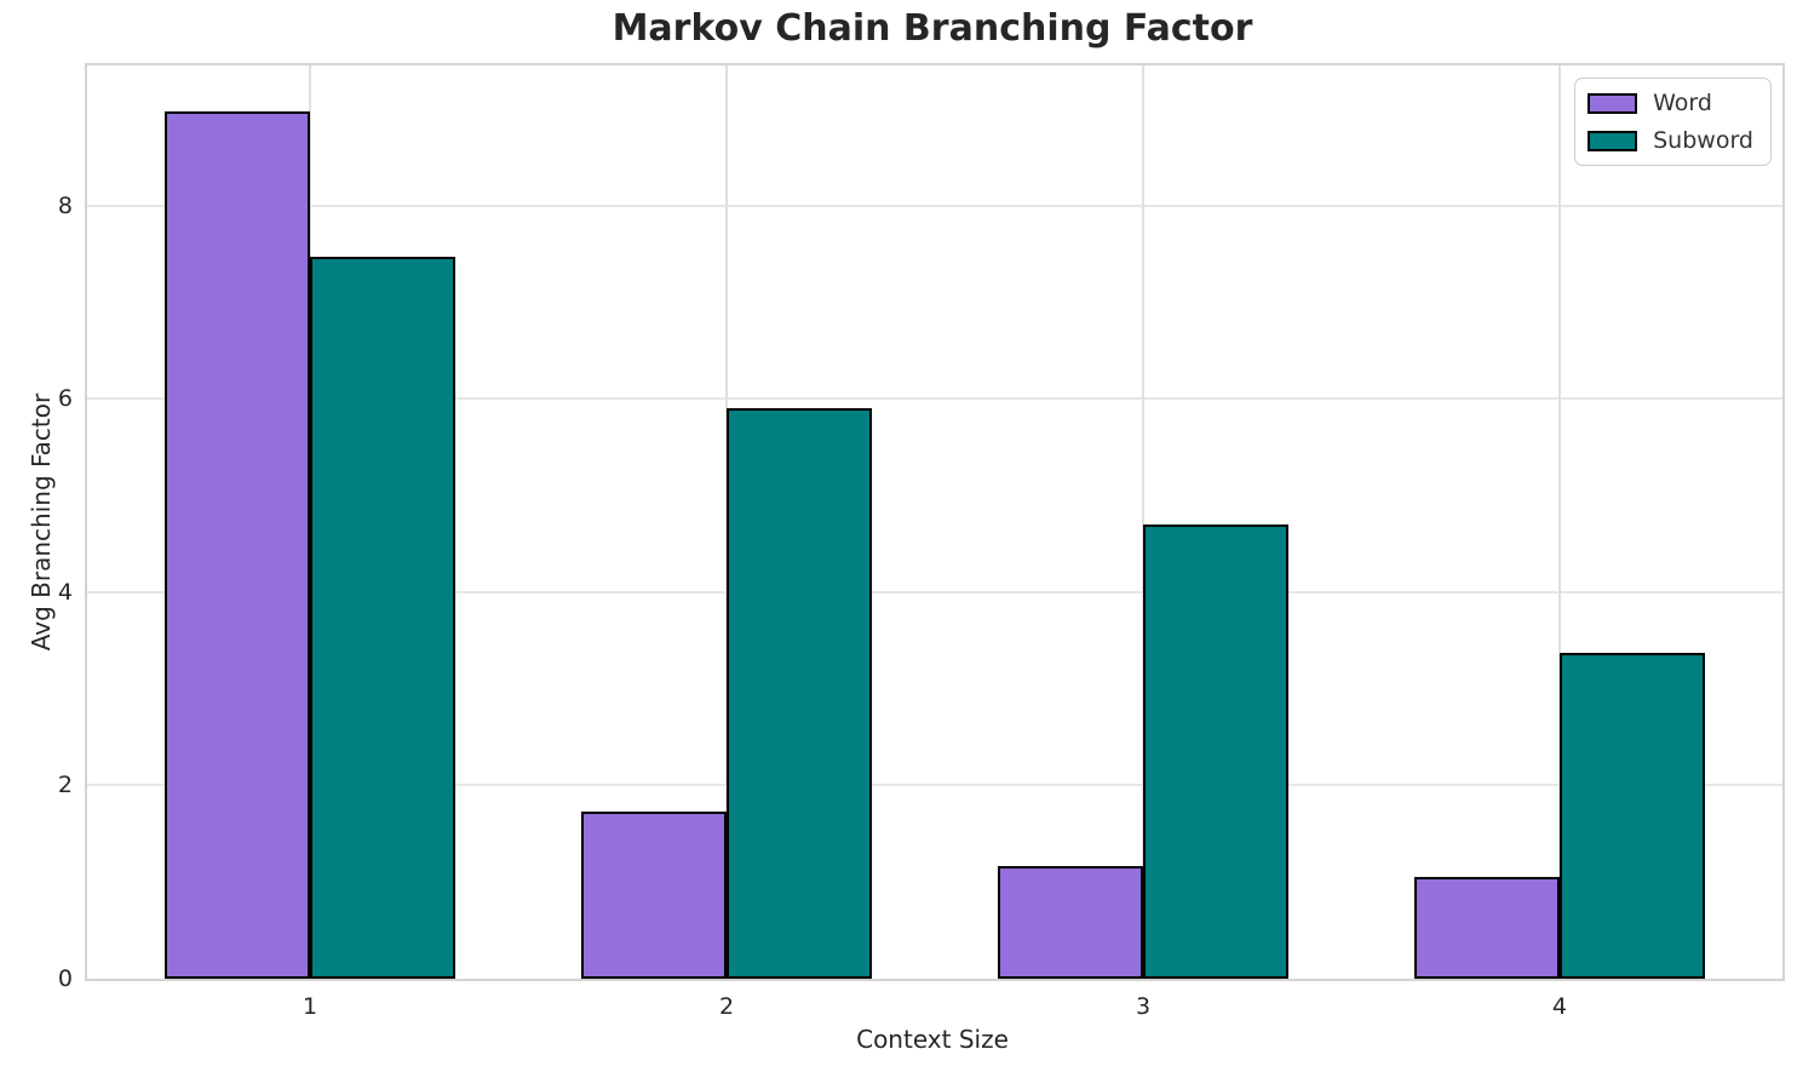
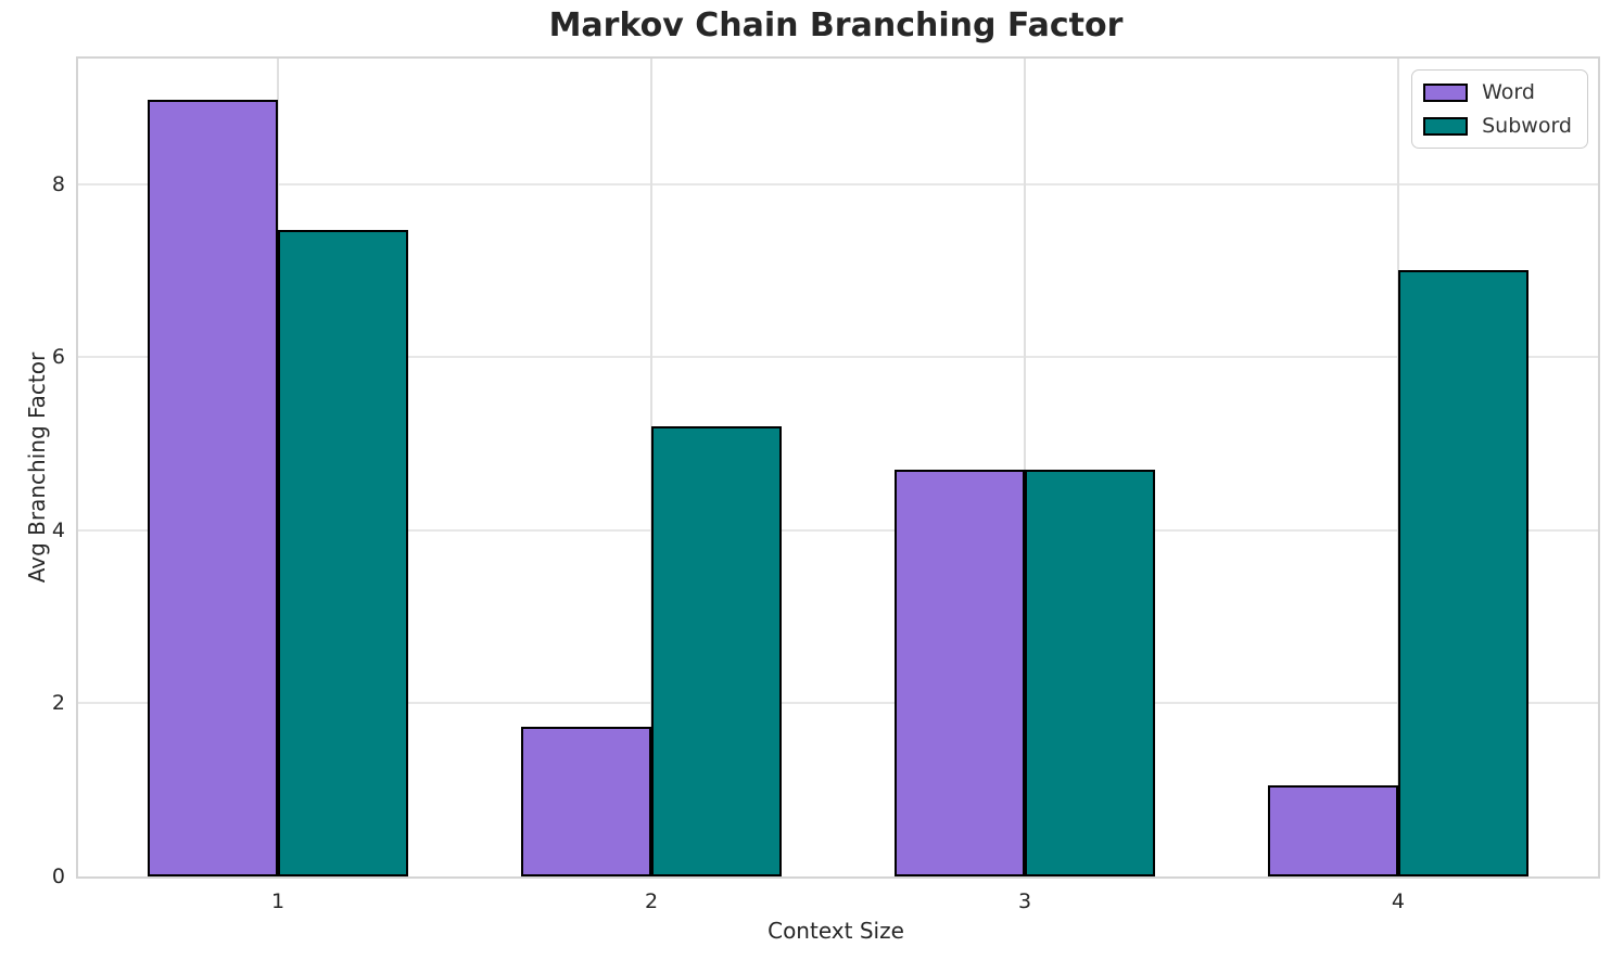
Subword/2: 5.9 -> 5.2
Word/3: 1.2 -> 4.7
Subword/4: 3.4 -> 7.0
